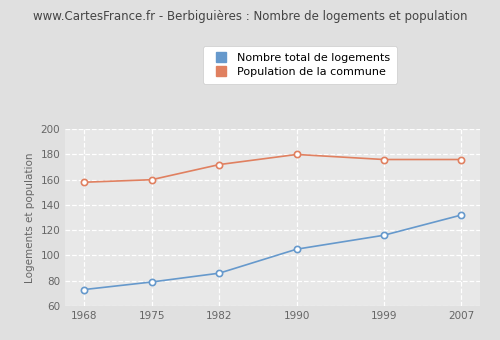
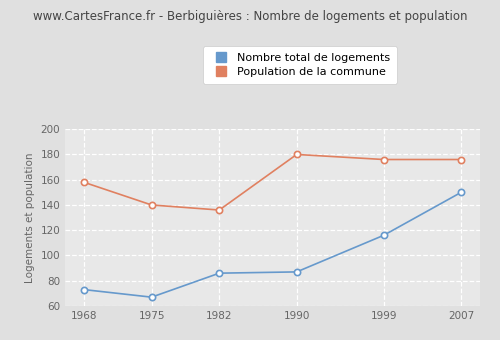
Nombre total de logements/1975: 79 -> 67
Population de la commune/1975: 160 -> 140
Population de la commune/1982: 172 -> 136
Nombre total de logements/1990: 105 -> 87
Nombre total de logements/2007: 132 -> 150
